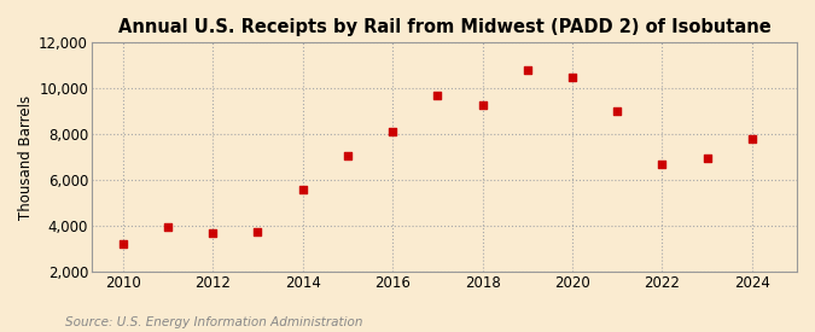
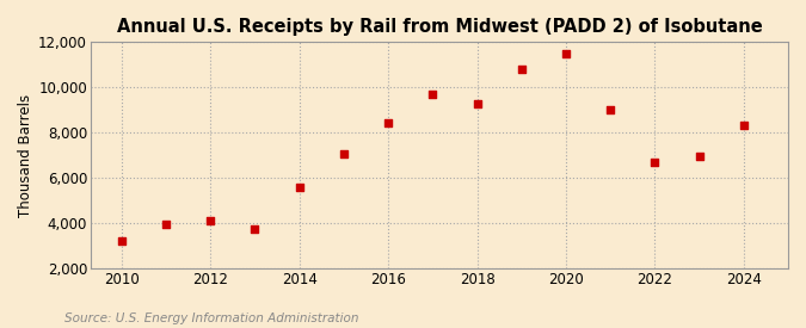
2012: 3,700 -> 4,100
2016: 8,100 -> 8,400
2020: 10,500 -> 11,500
2024: 7,800 -> 8,300
